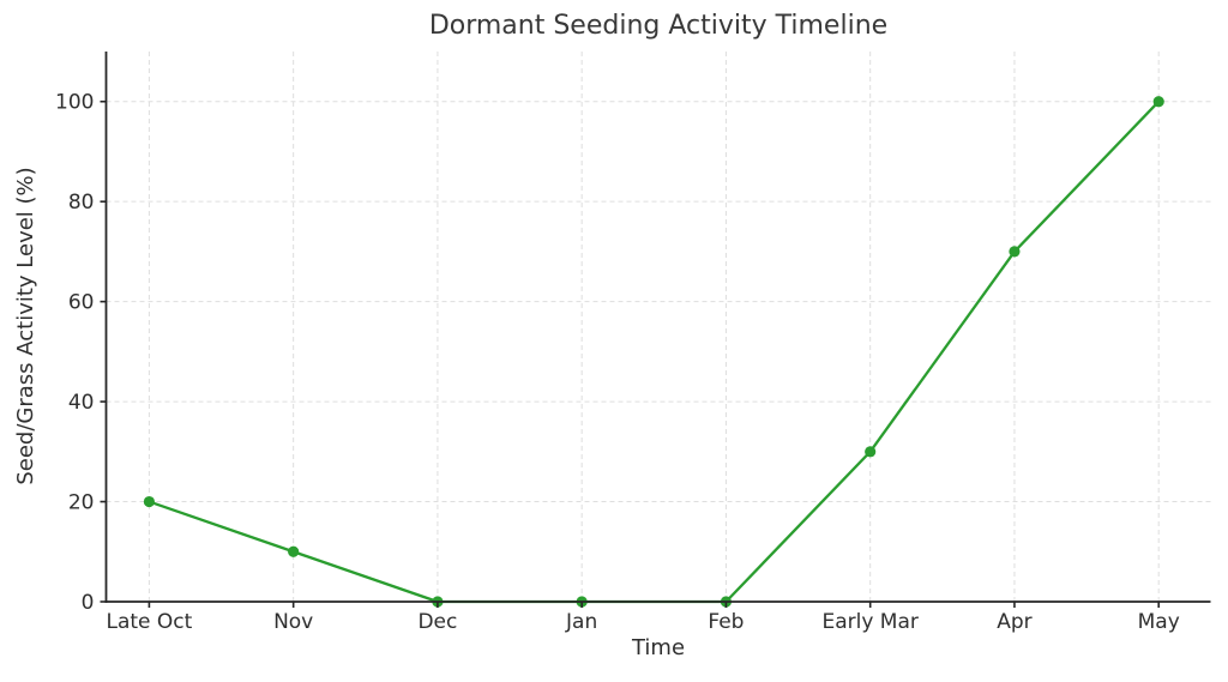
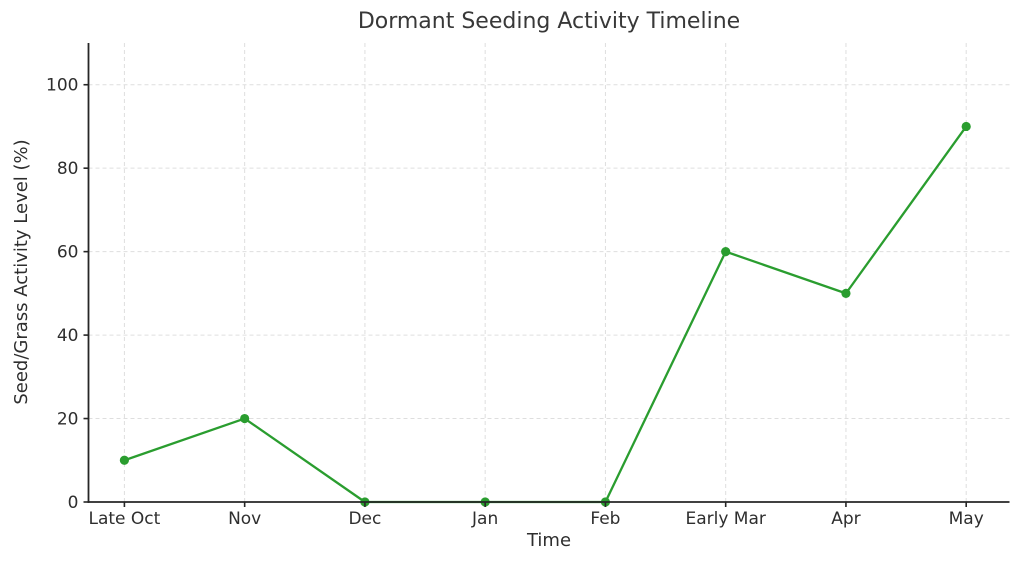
Late Oct: 20 -> 10
Nov: 10 -> 20
Early Mar: 30 -> 60
Apr: 70 -> 50
May: 100 -> 90
